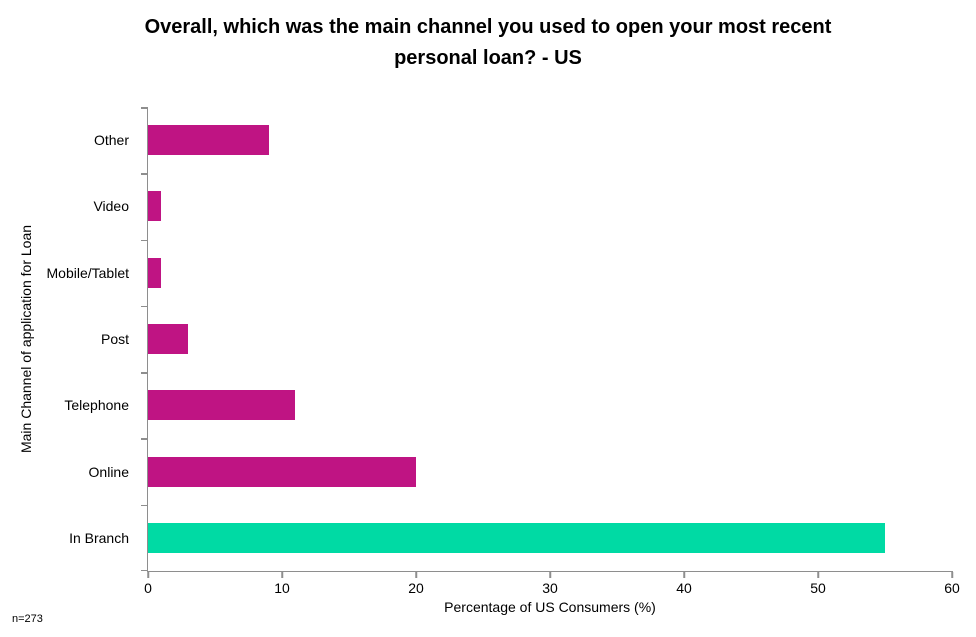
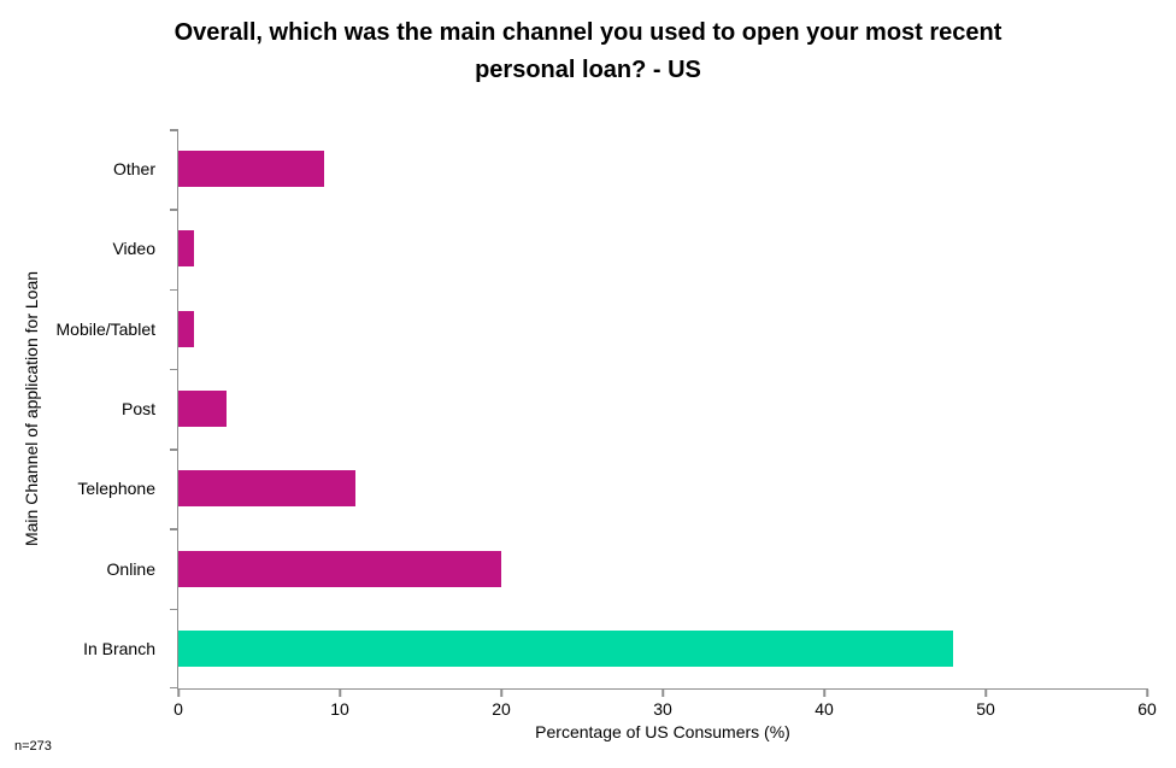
In Branch: 55 -> 48
